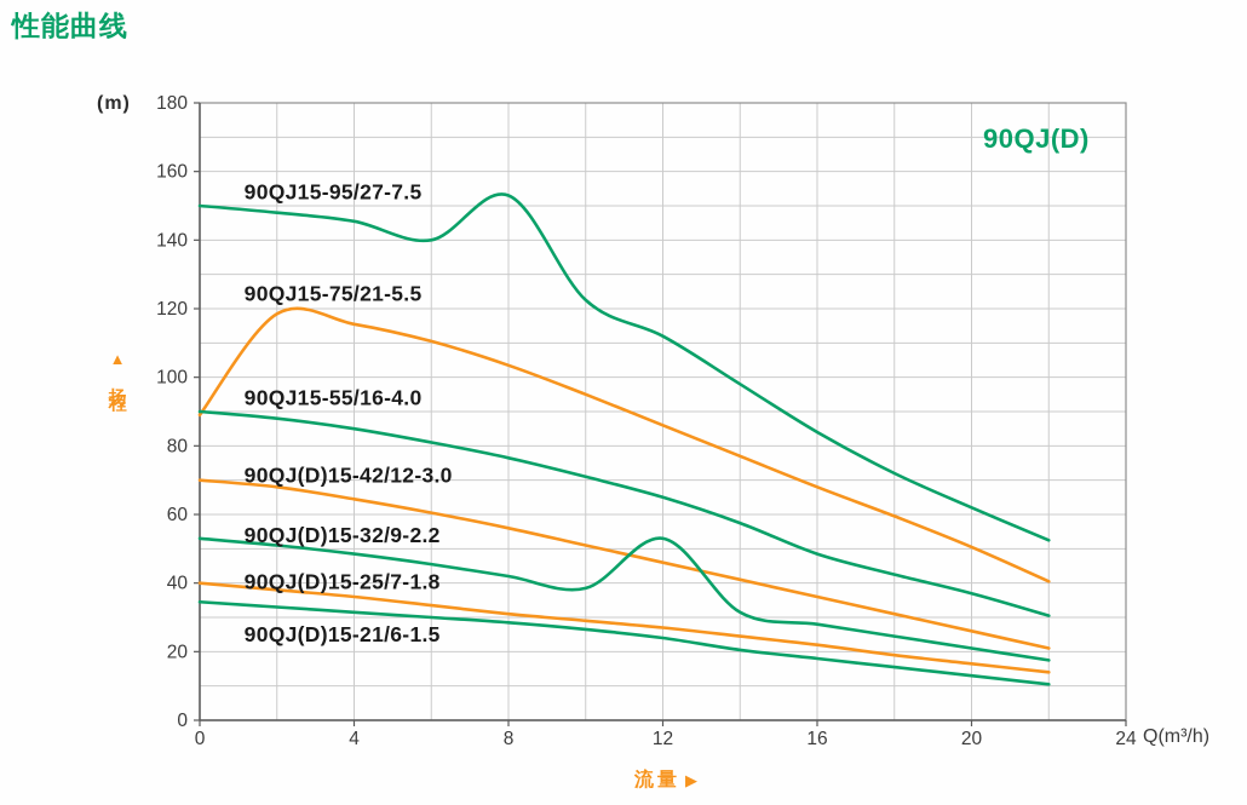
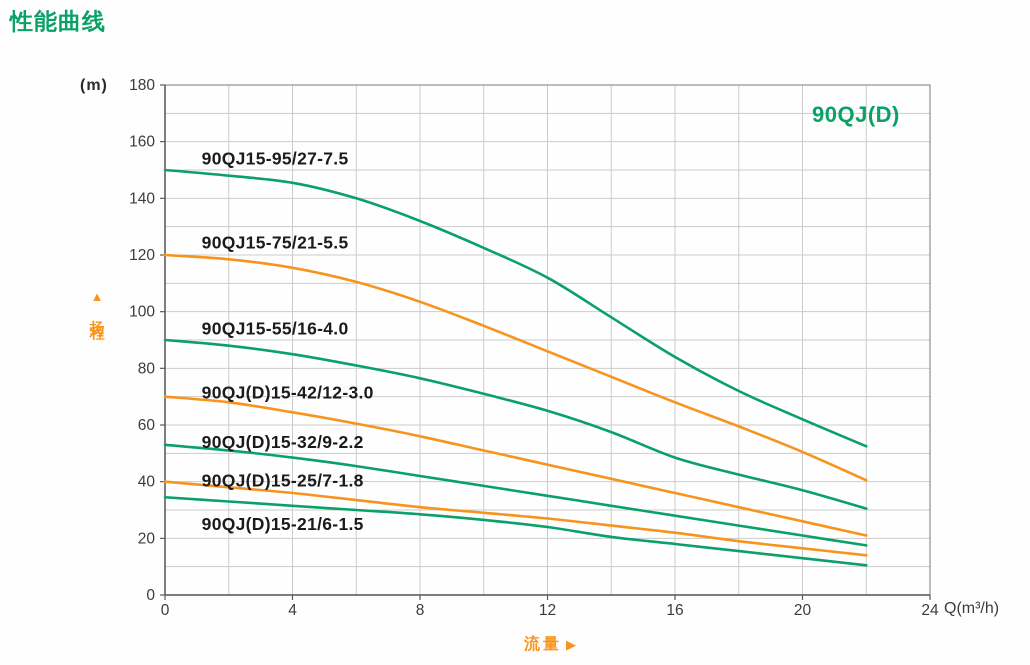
90QJ15-75/21-5.5/0: 89 -> 120
90QJ15-95/27-7.5/8: 153 -> 132
90QJ(D)15-32/9-2.2/12: 53 -> 35
